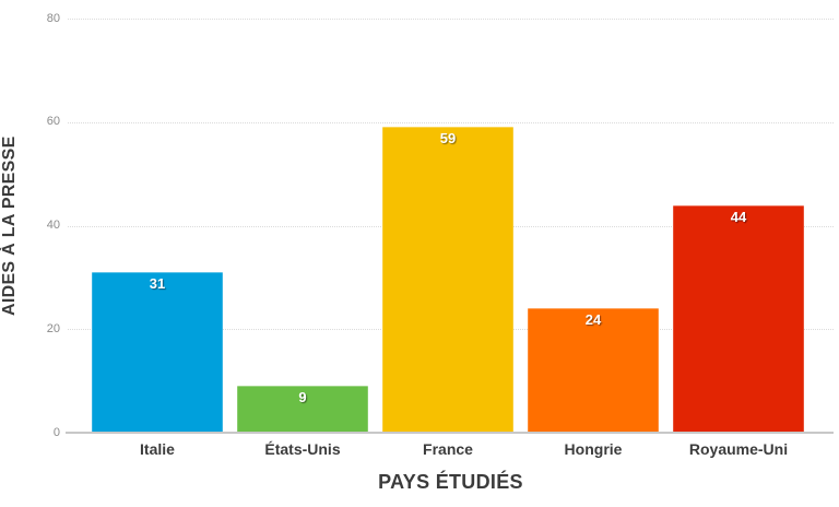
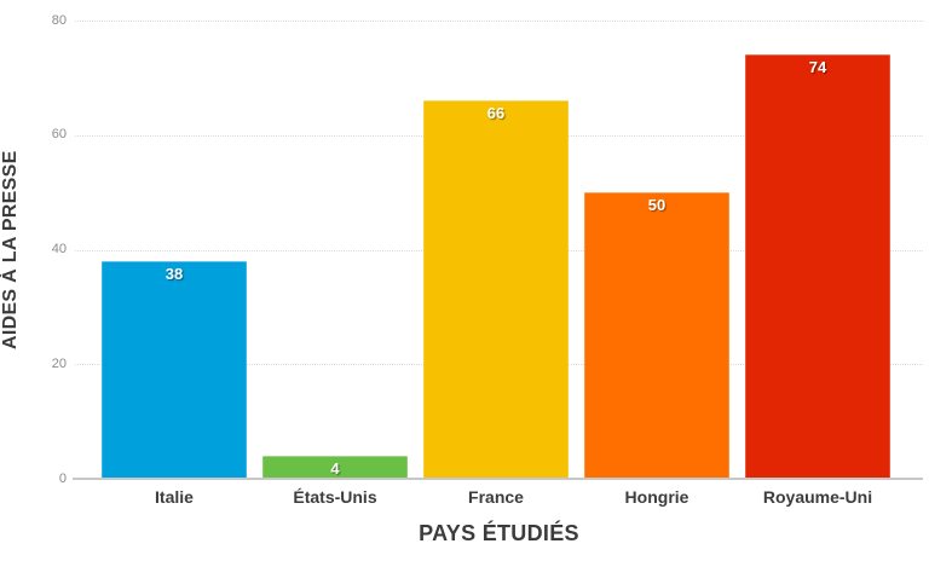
Italie: 31 -> 38
États-Unis: 9 -> 4
France: 59 -> 66
Hongrie: 24 -> 50
Royaume-Uni: 44 -> 74
